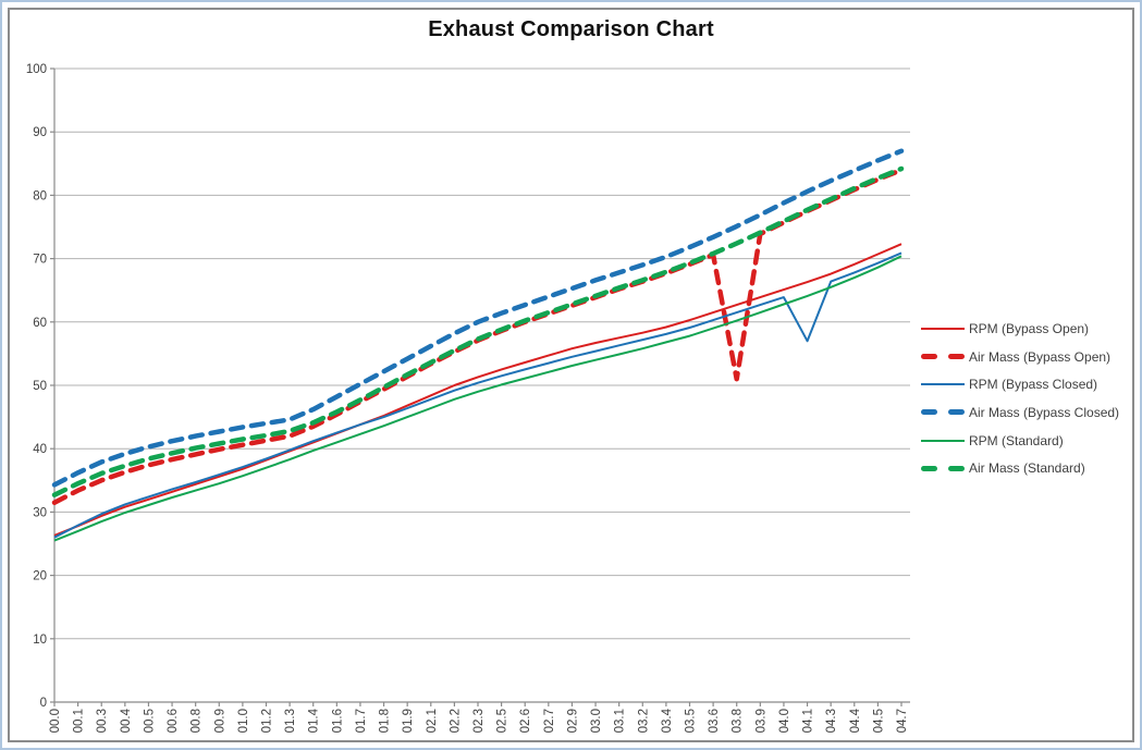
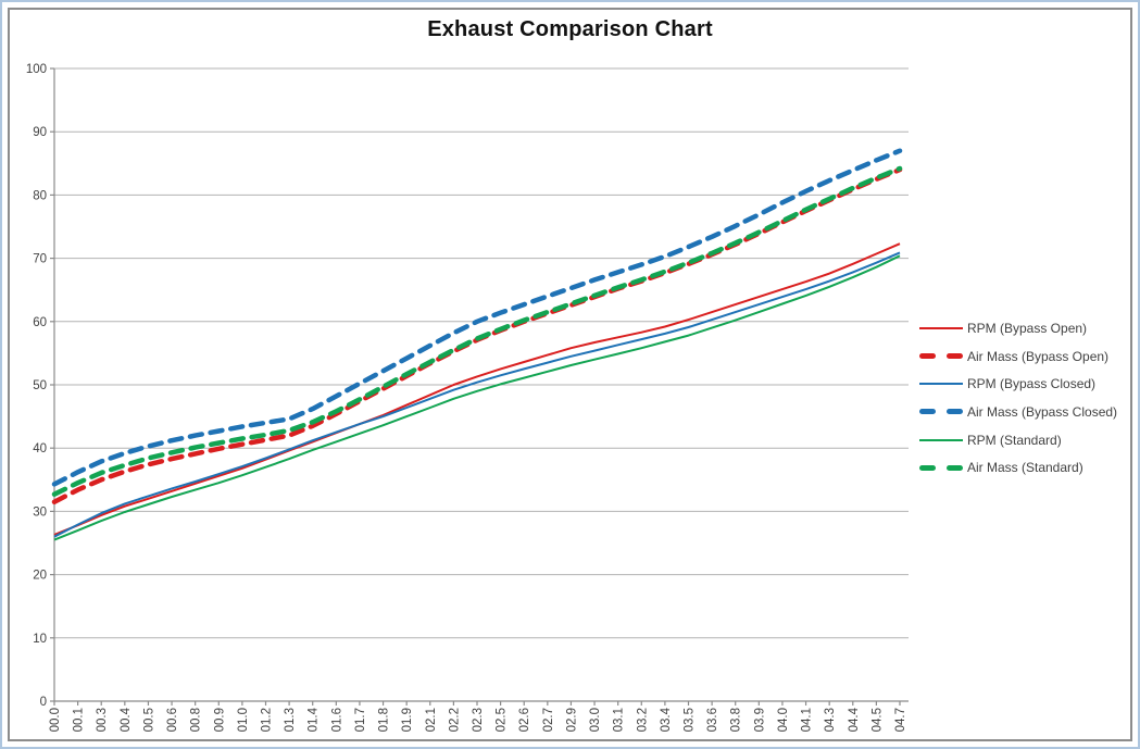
Air Mass (Bypass Open)/03.8: 51 -> 72
RPM (Bypass Closed)/04.1: 57 -> 65
